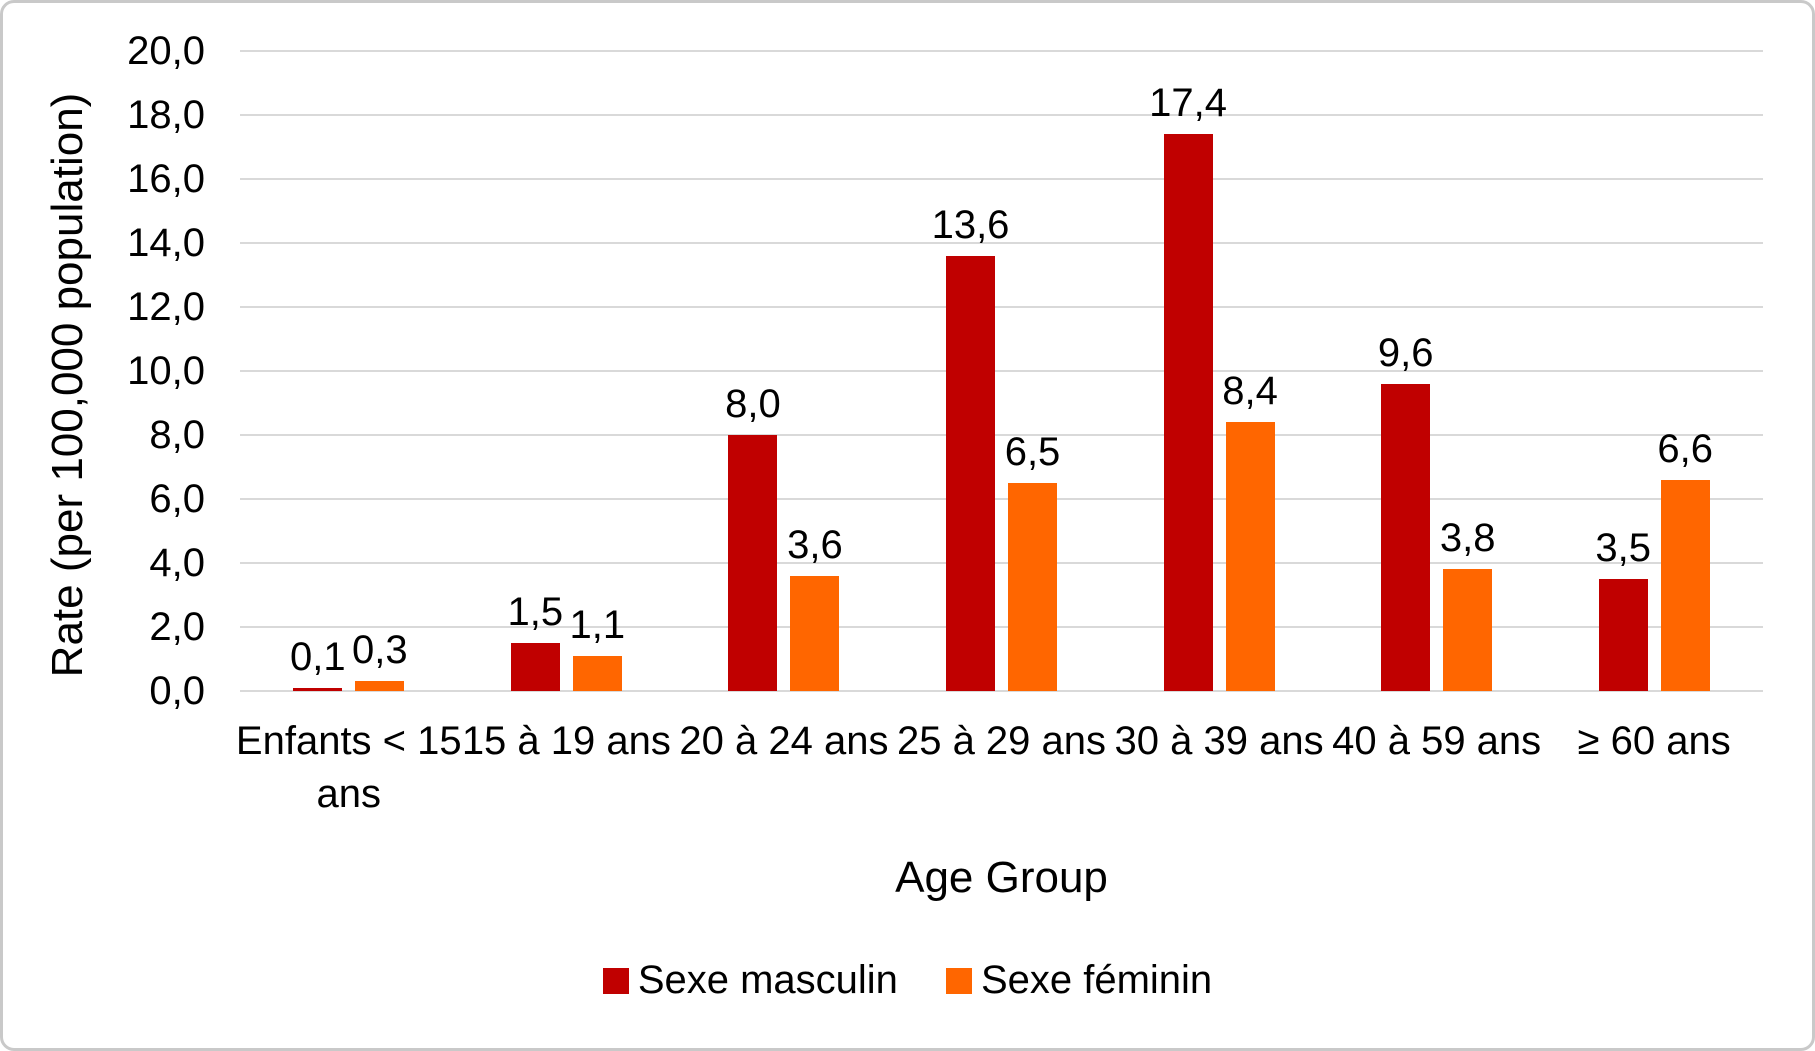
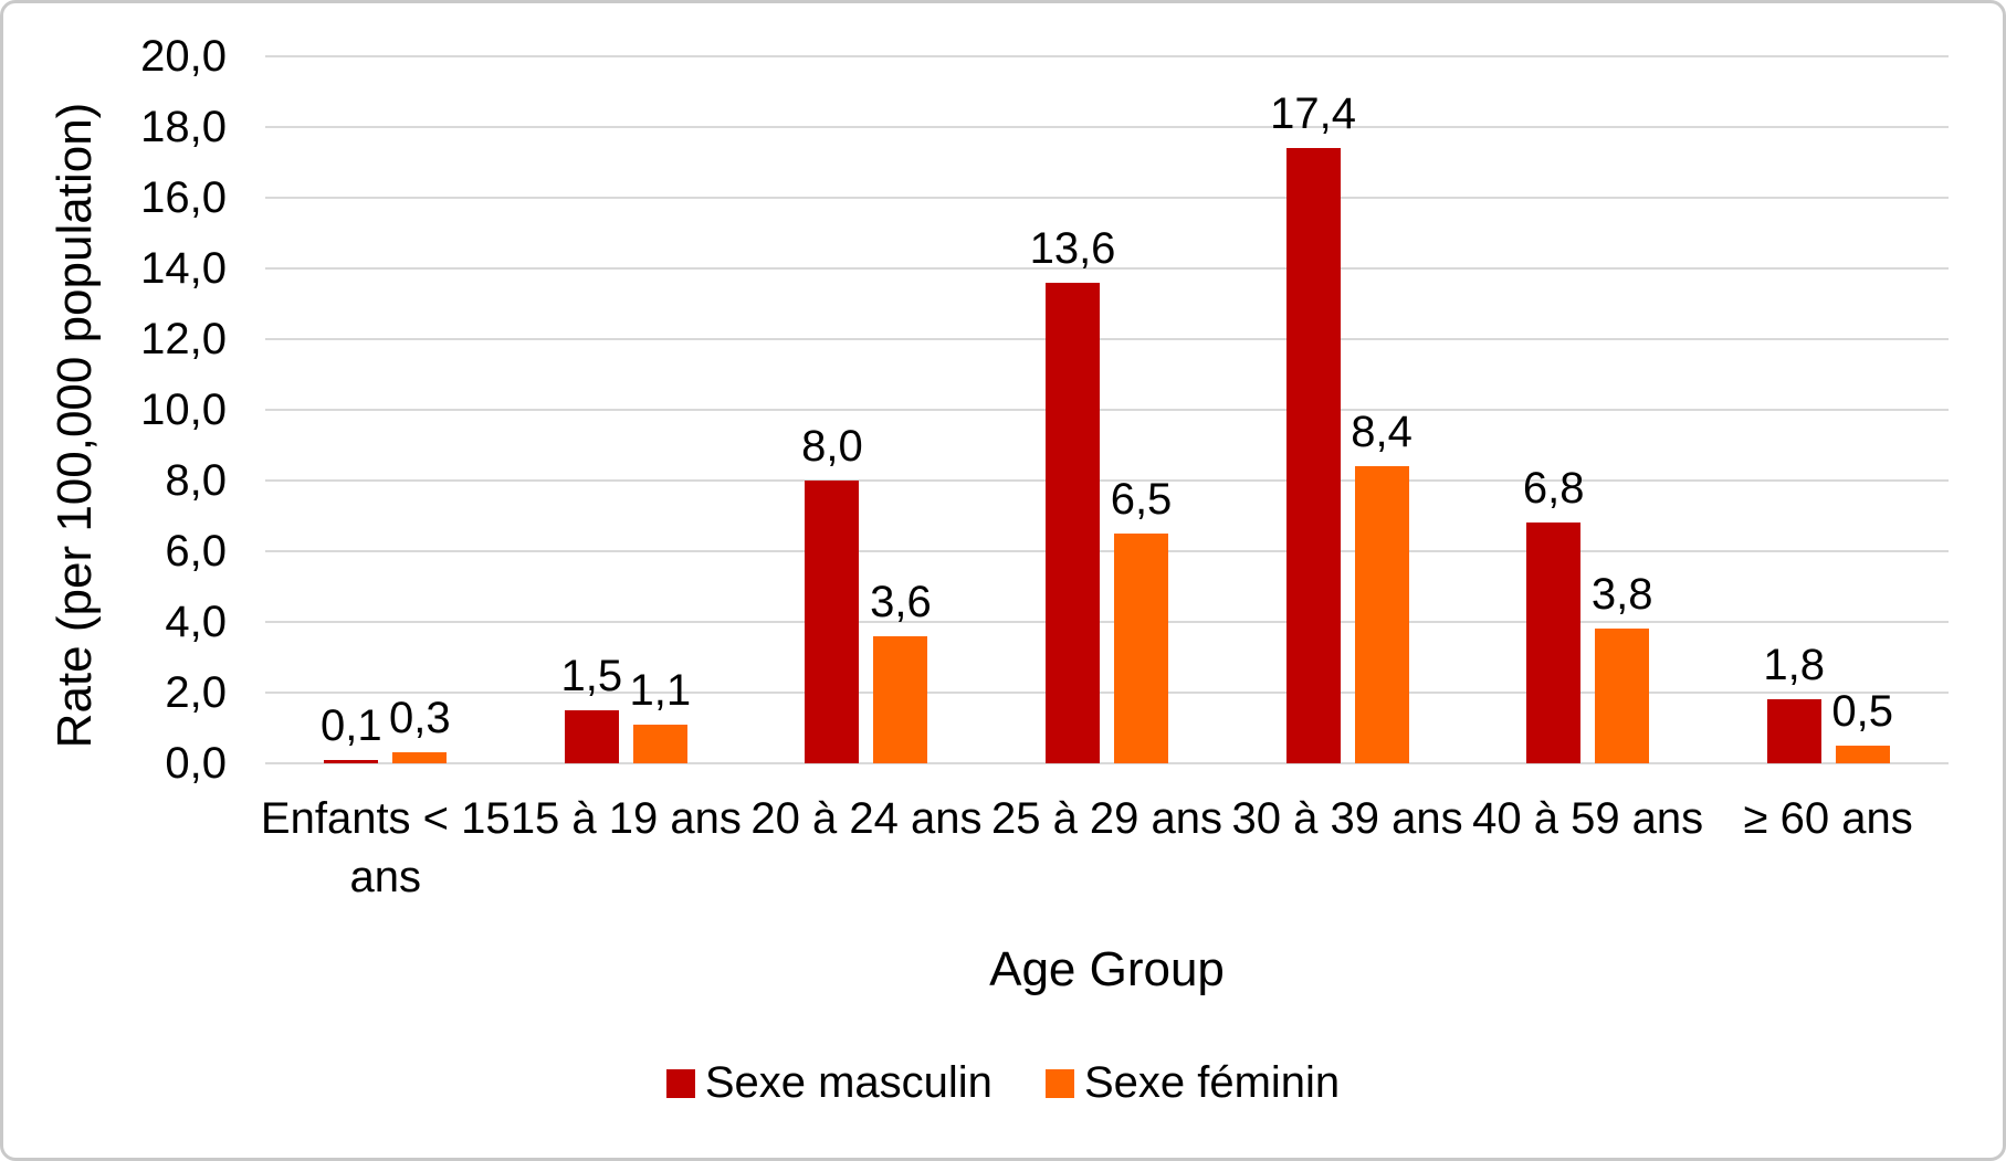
Sexe masculin/40 à 59 ans: 9,6 -> 6,8
Sexe masculin/≥ 60 ans: 3,5 -> 1,8
Sexe féminin/≥ 60 ans: 6,6 -> 0,5
